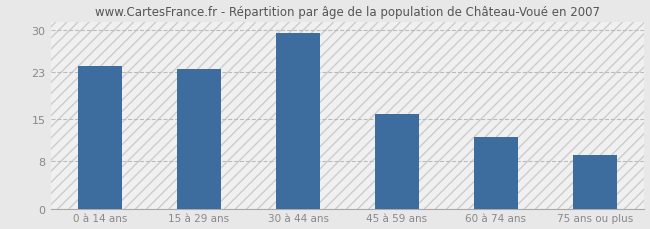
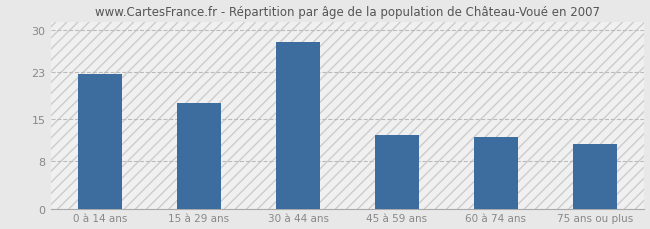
0 à 14 ans: 24.0 -> 22.6
15 à 29 ans: 23.5 -> 17.8
30 à 44 ans: 29.5 -> 28.0
45 à 59 ans: 16.0 -> 12.4
75 ans ou plus: 9.0 -> 10.8
